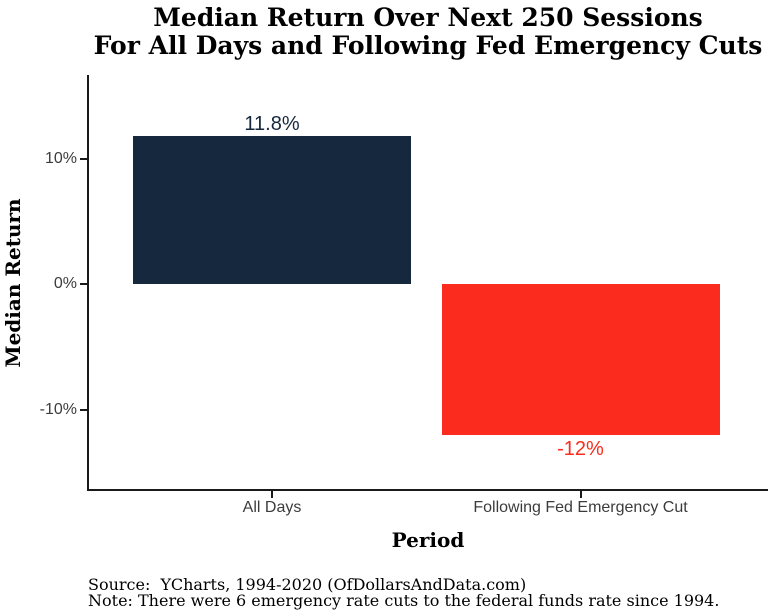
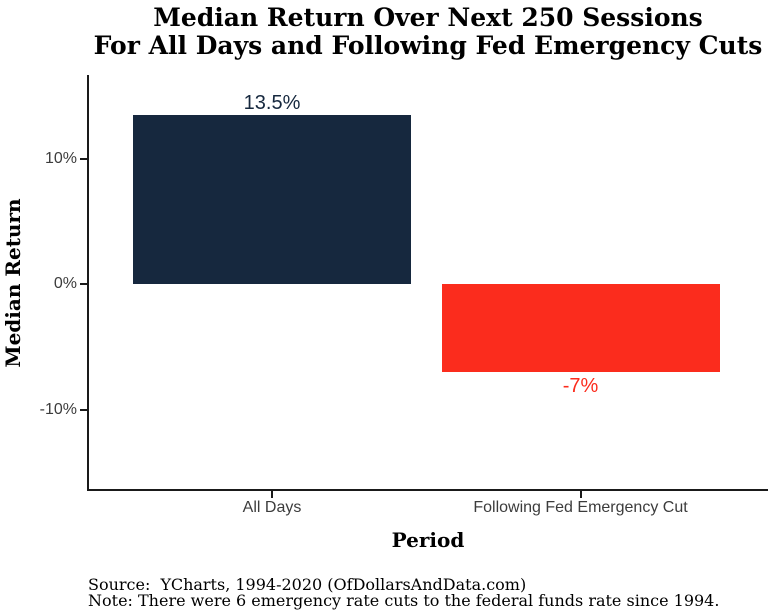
All Days: 11.8% -> 13.5%
Following Fed Emergency Cut: -12% -> -7%
